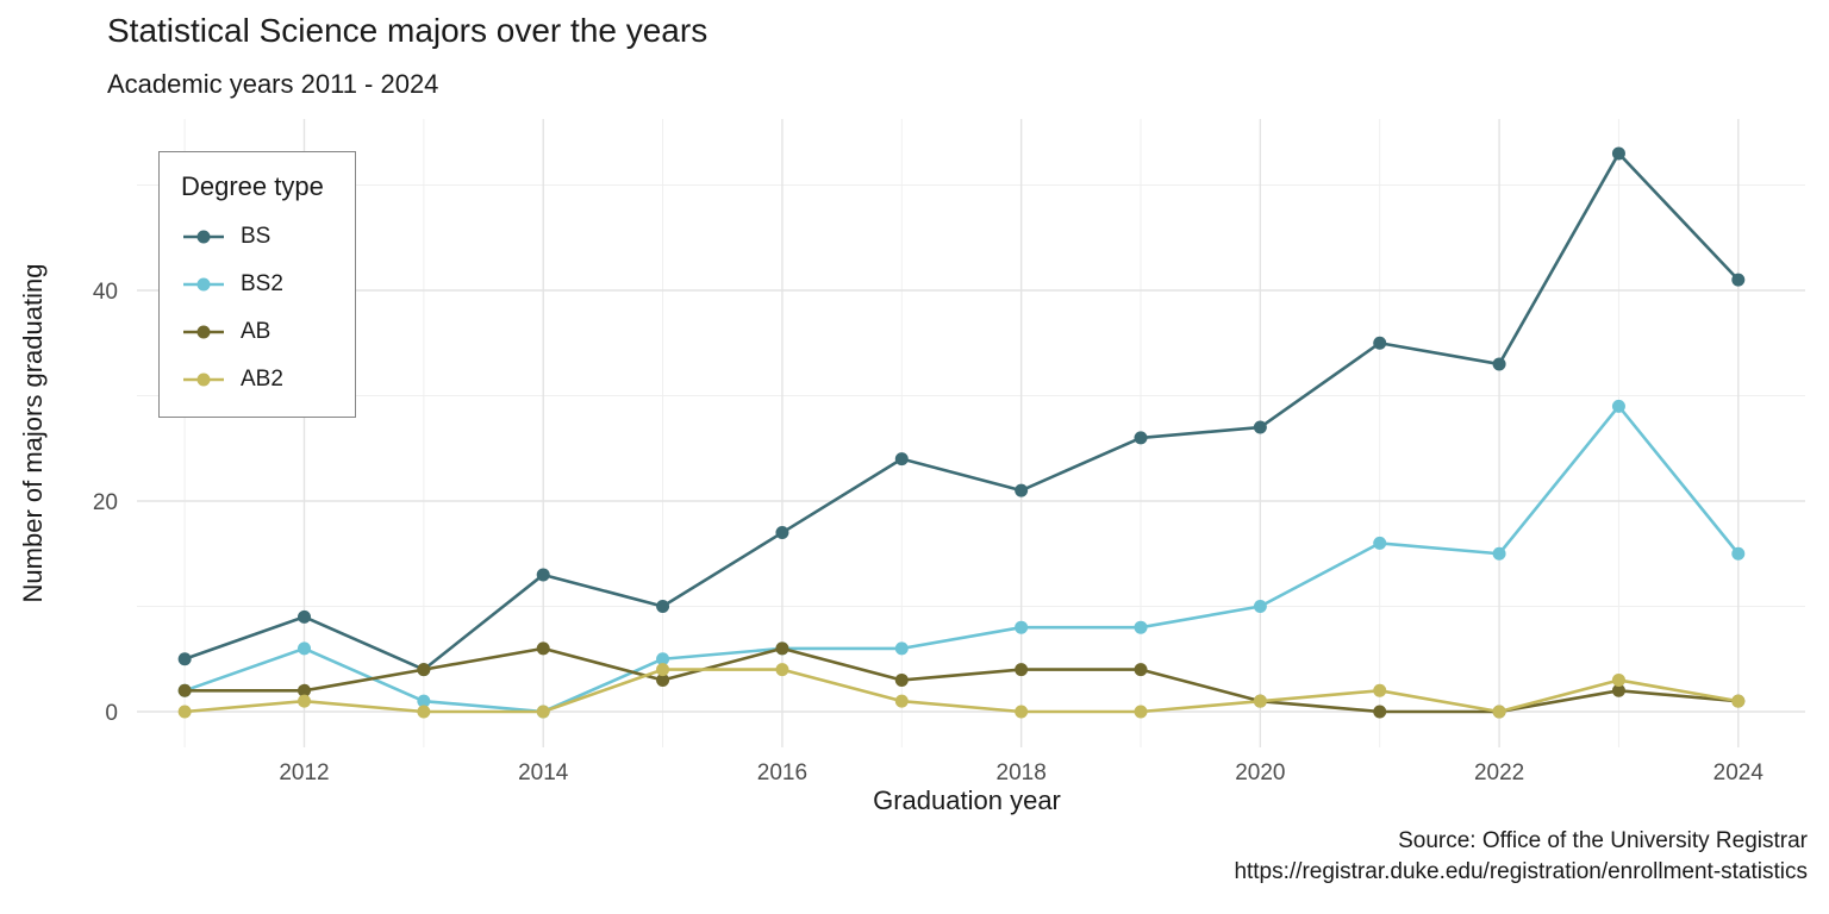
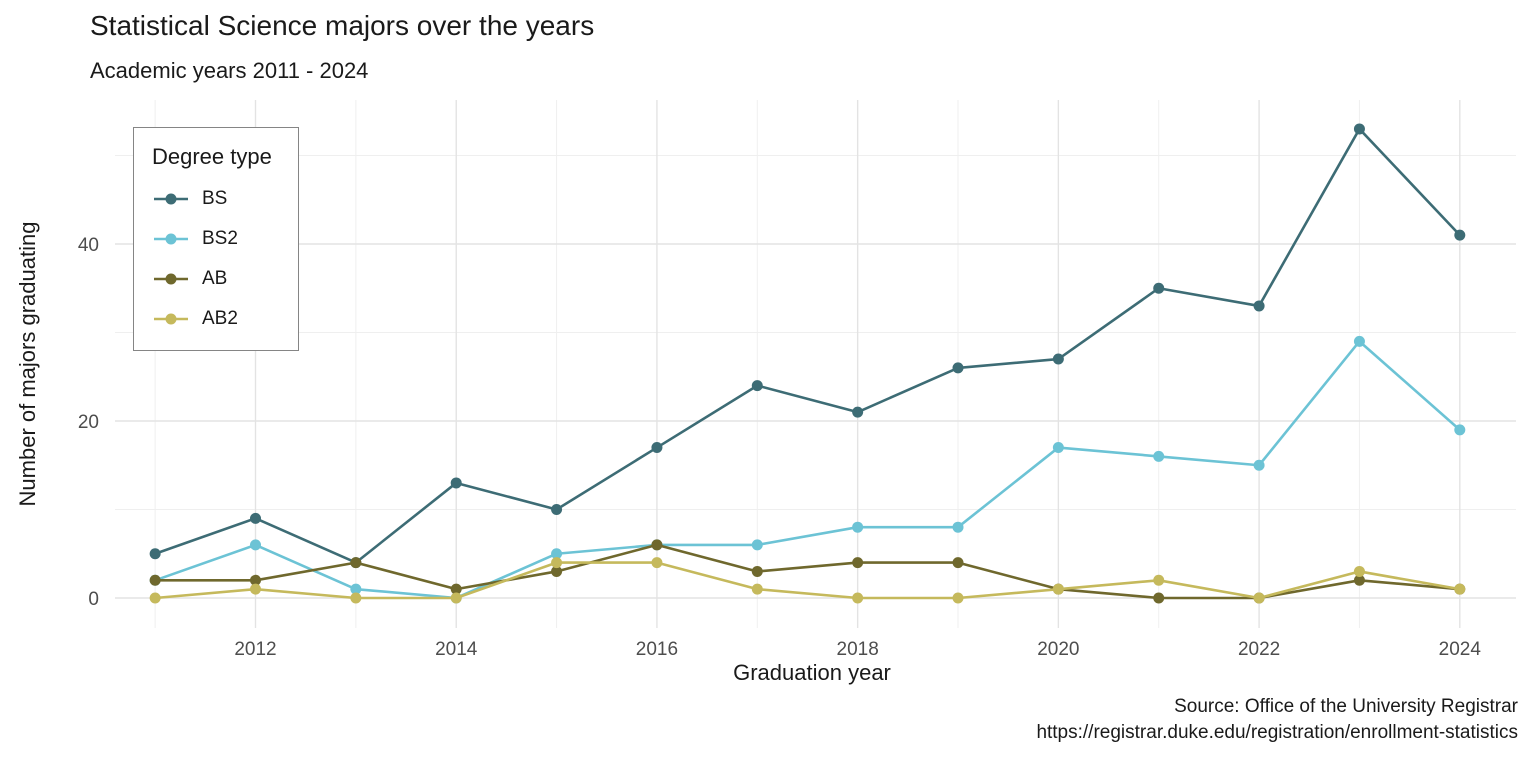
AB/2014: 6 -> 1
BS2/2020: 10 -> 17
BS2/2024: 15 -> 19
